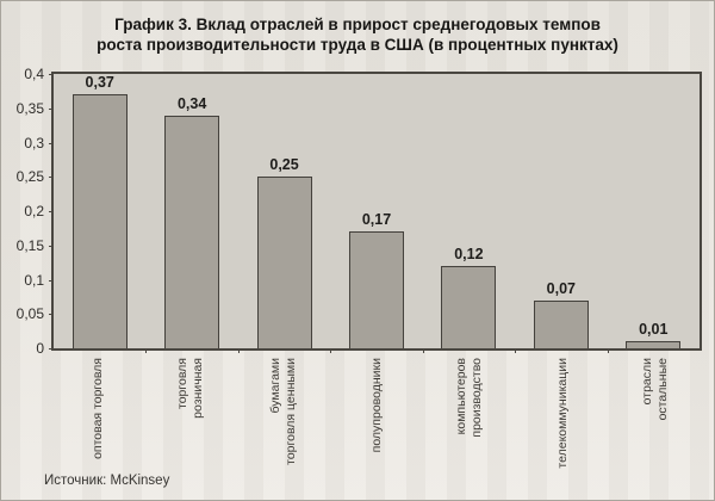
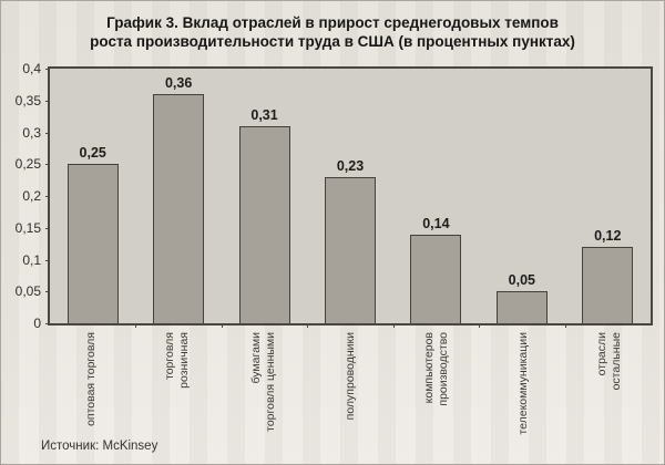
оптовая торговля: 0,37 -> 0,25
розничная торговля: 0,34 -> 0,36
торговля ценными бумагами: 0,25 -> 0,31
полупроводники: 0,17 -> 0,23
производство компьютеров: 0,12 -> 0,14
телекоммуникации: 0,07 -> 0,05
остальные отрасли: 0,01 -> 0,12
